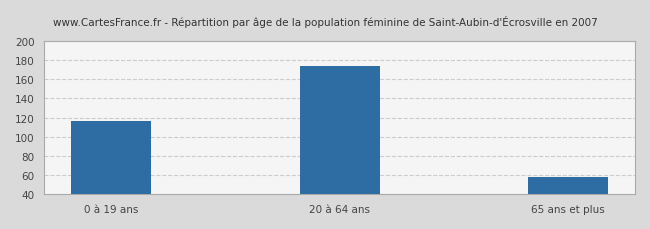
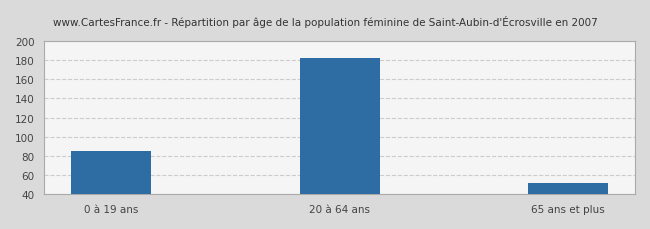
0 à 19 ans: 116 -> 85
20 à 64 ans: 174 -> 182
65 ans et plus: 58 -> 52
